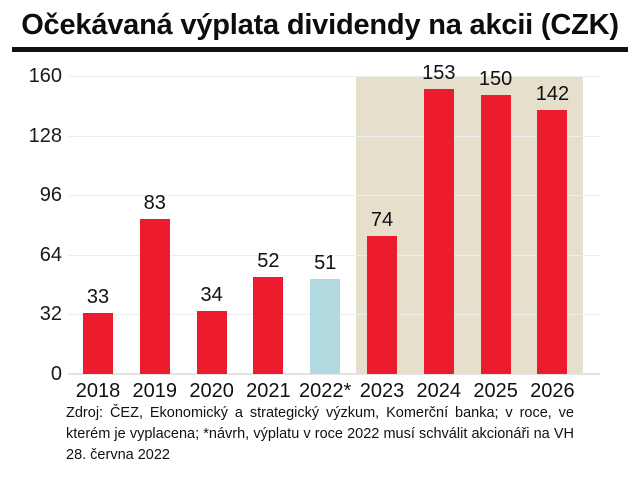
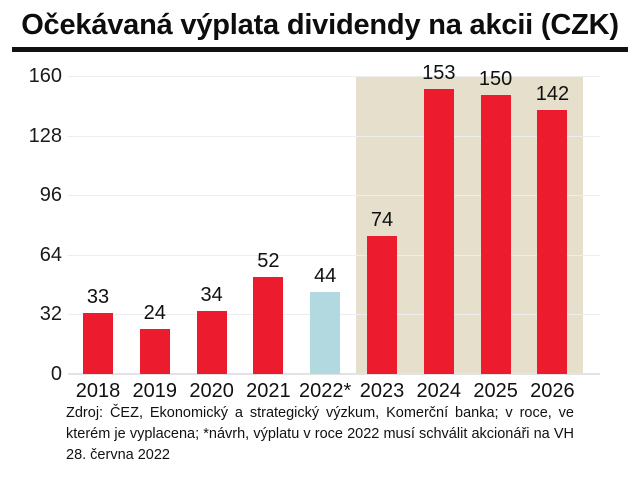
2019: 83 -> 24
2022*: 51 -> 44
